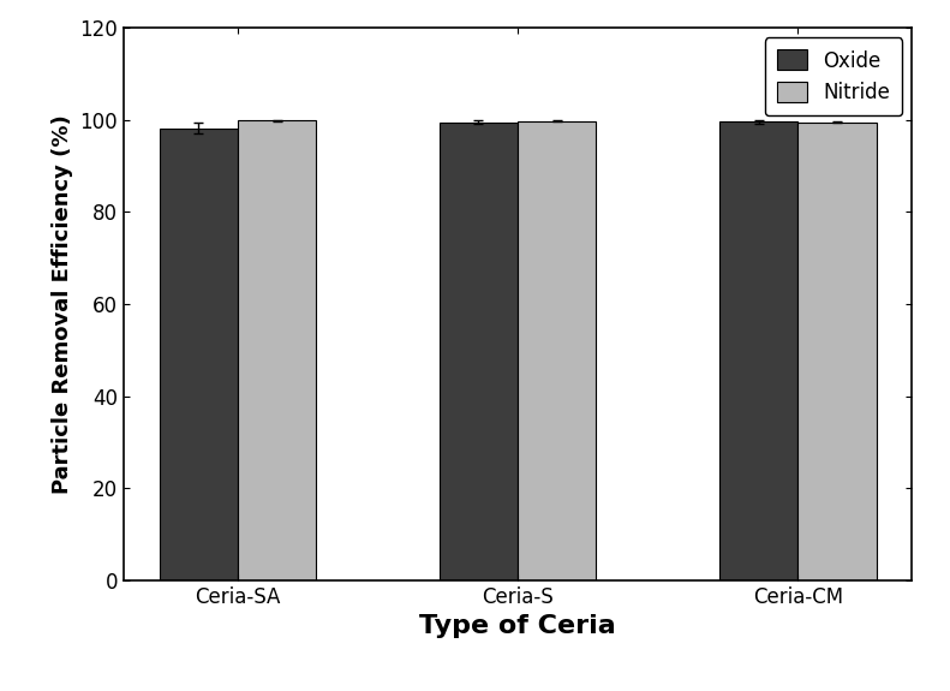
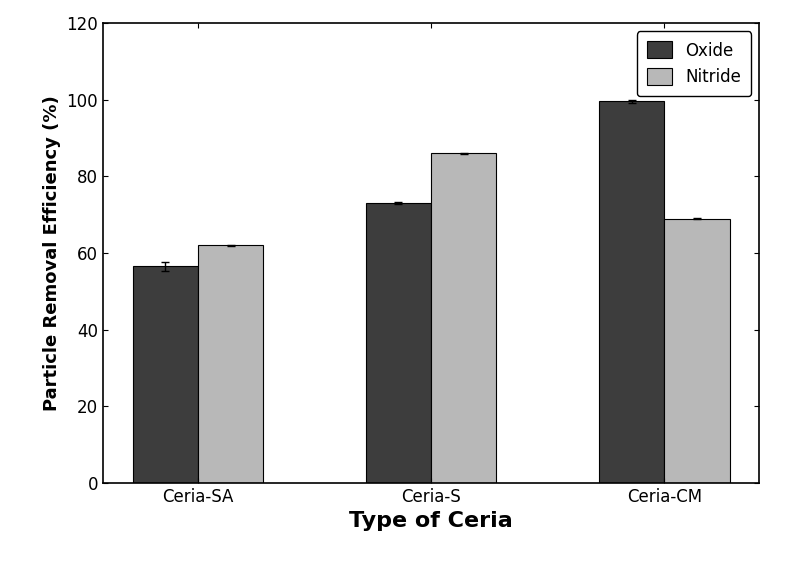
Oxide/Ceria-SA: 98.2 -> 56.5
Nitride/Ceria-SA: 99.8 -> 62.0
Oxide/Ceria-S: 99.5 -> 73.0
Nitride/Ceria-S: 99.7 -> 86.0
Nitride/Ceria-CM: 99.5 -> 69.0
